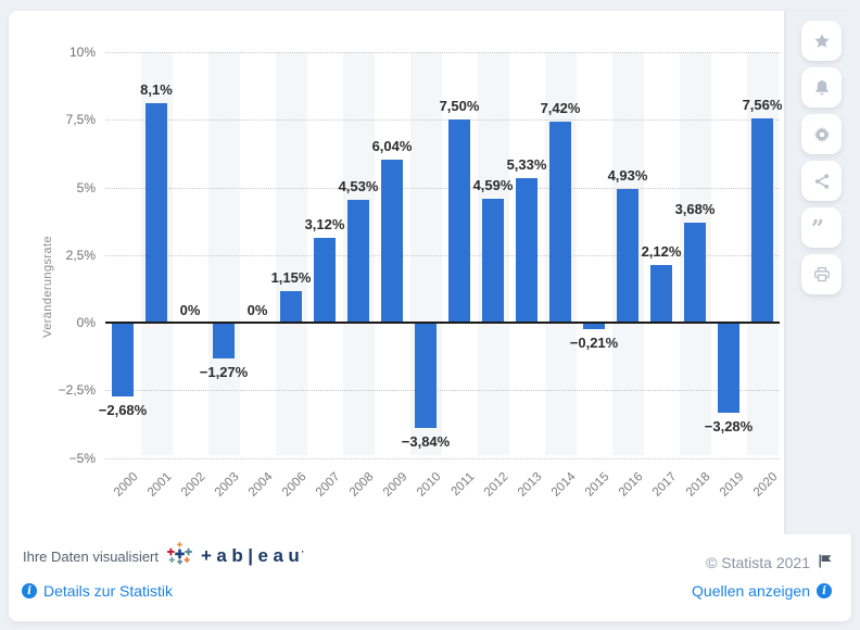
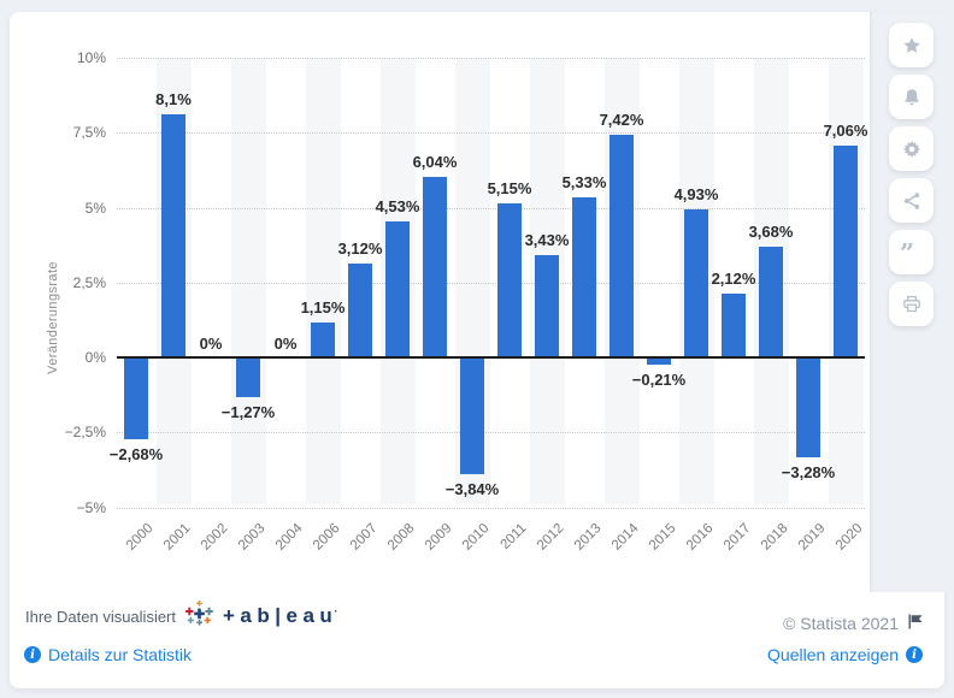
2011: 7,50% -> 5,15%
2012: 4,59% -> 3,43%
2020: 7,56% -> 7,06%
